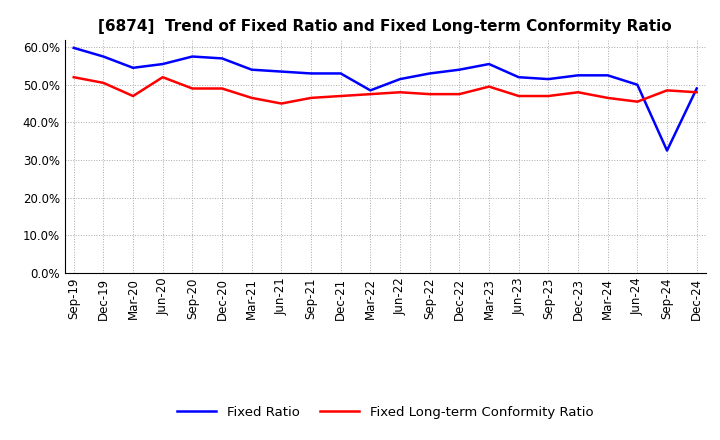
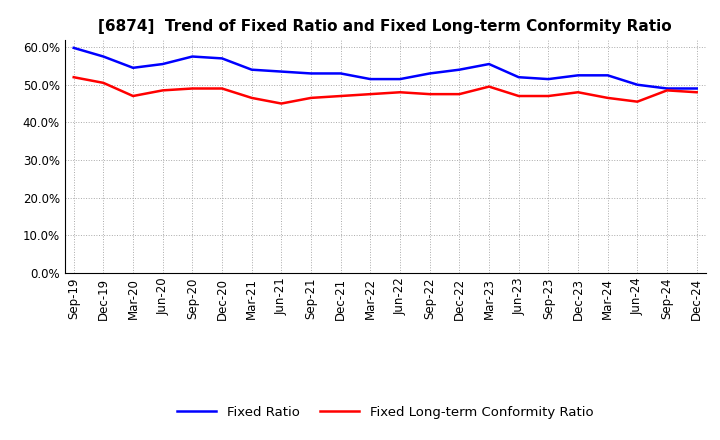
Fixed Long-term Conformity Ratio/Jun-20: 52.0% -> 48.5%
Fixed Ratio/Mar-22: 48.5% -> 51.5%
Fixed Ratio/Sep-24: 32.5% -> 49.0%
